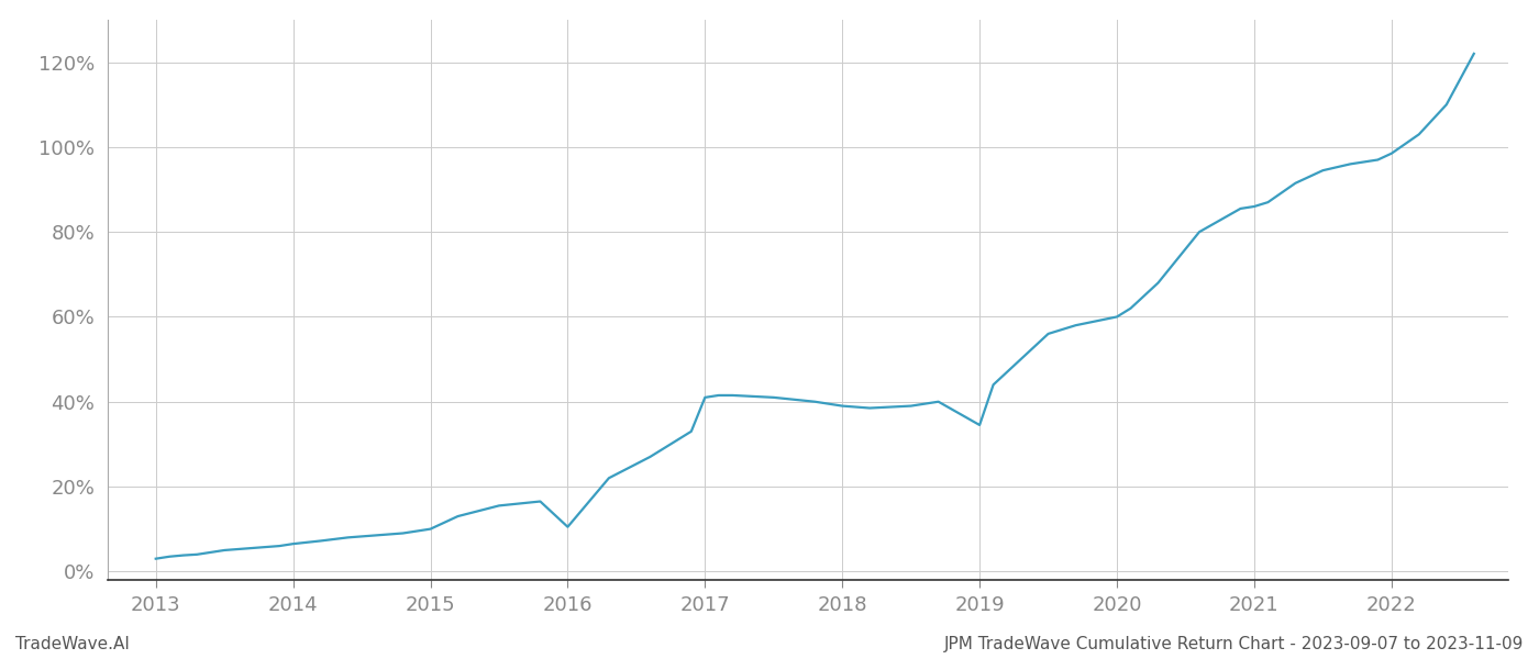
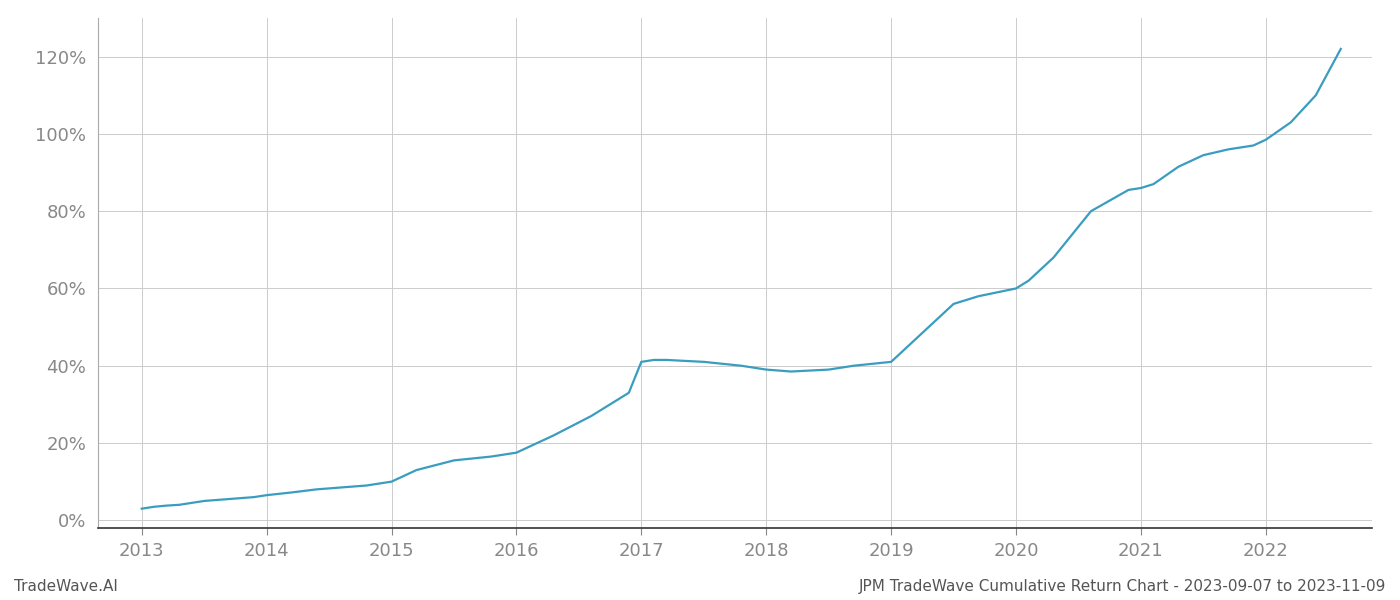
2016: 10.5% -> 17.5%
2019: 34.5% -> 41.0%
